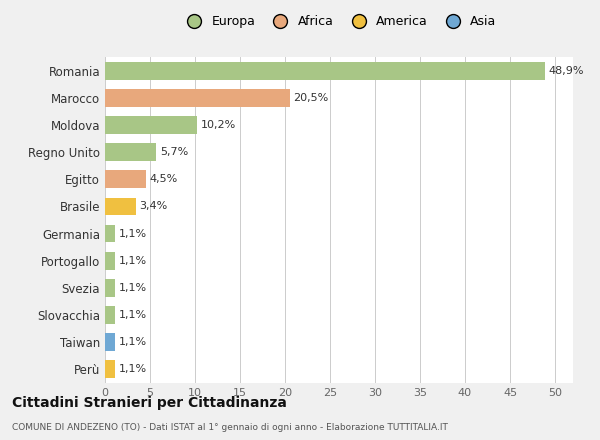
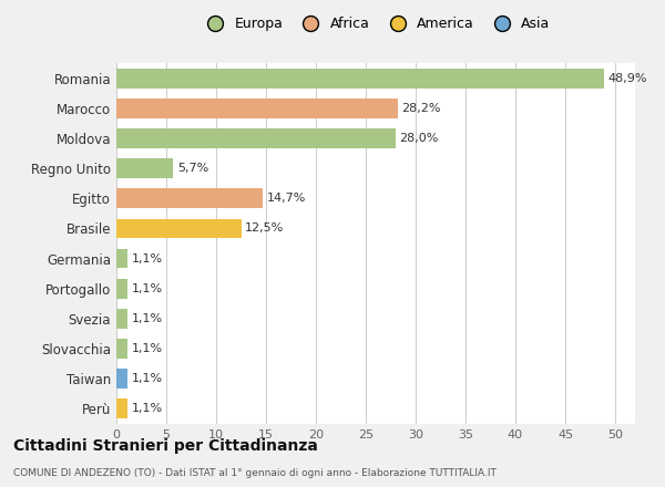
Marocco: 20,5% -> 28,2%
Moldova: 10,2% -> 28,0%
Egitto: 4,5% -> 14,7%
Brasile: 3,4% -> 12,5%
